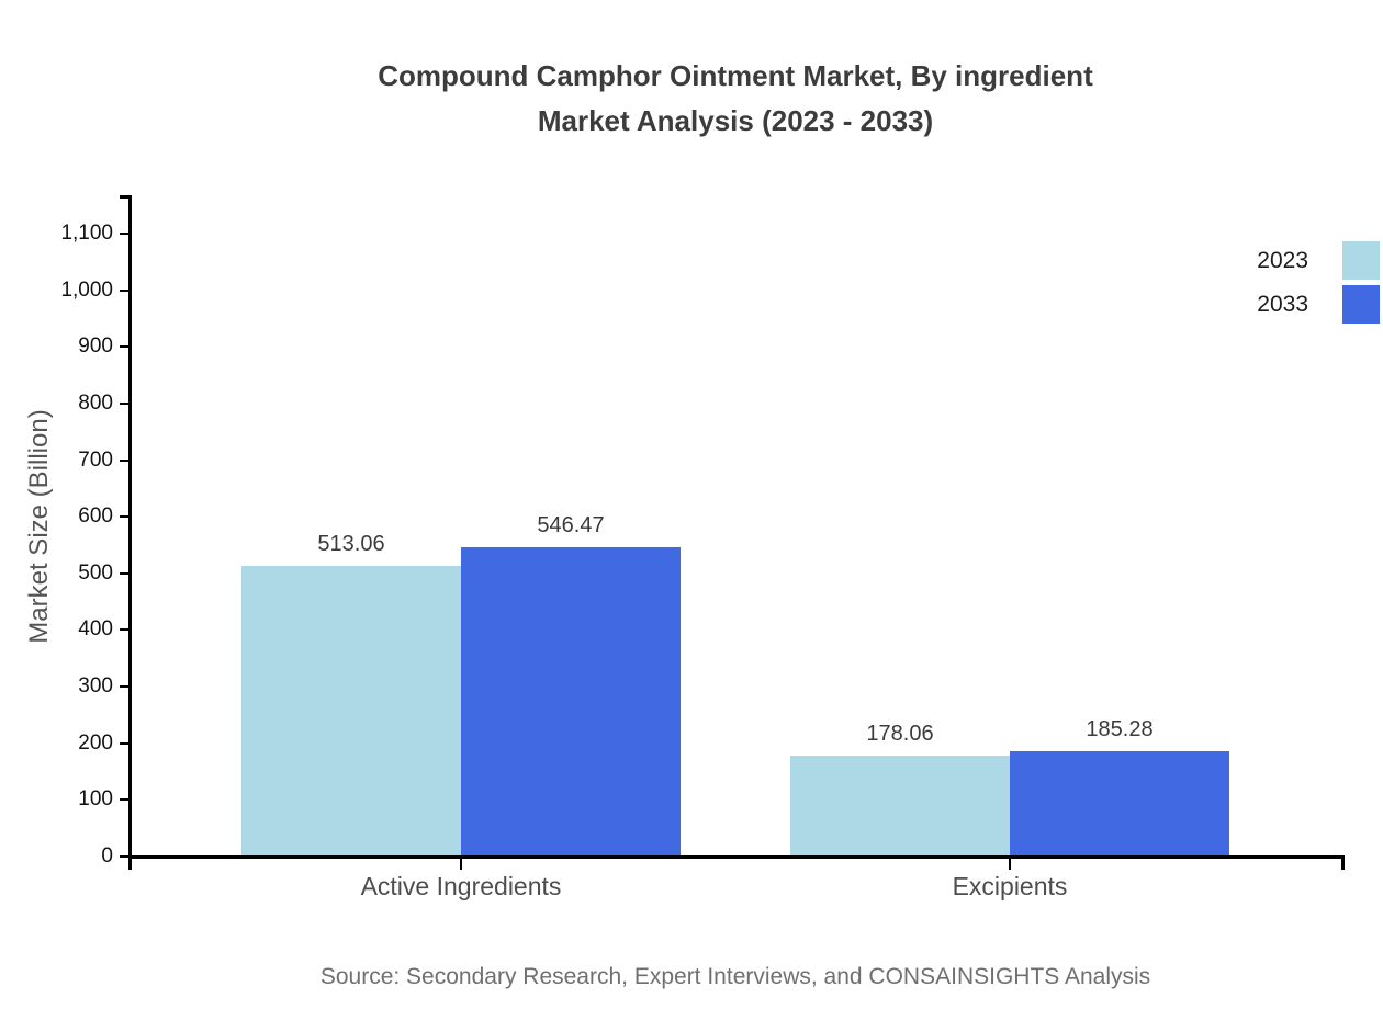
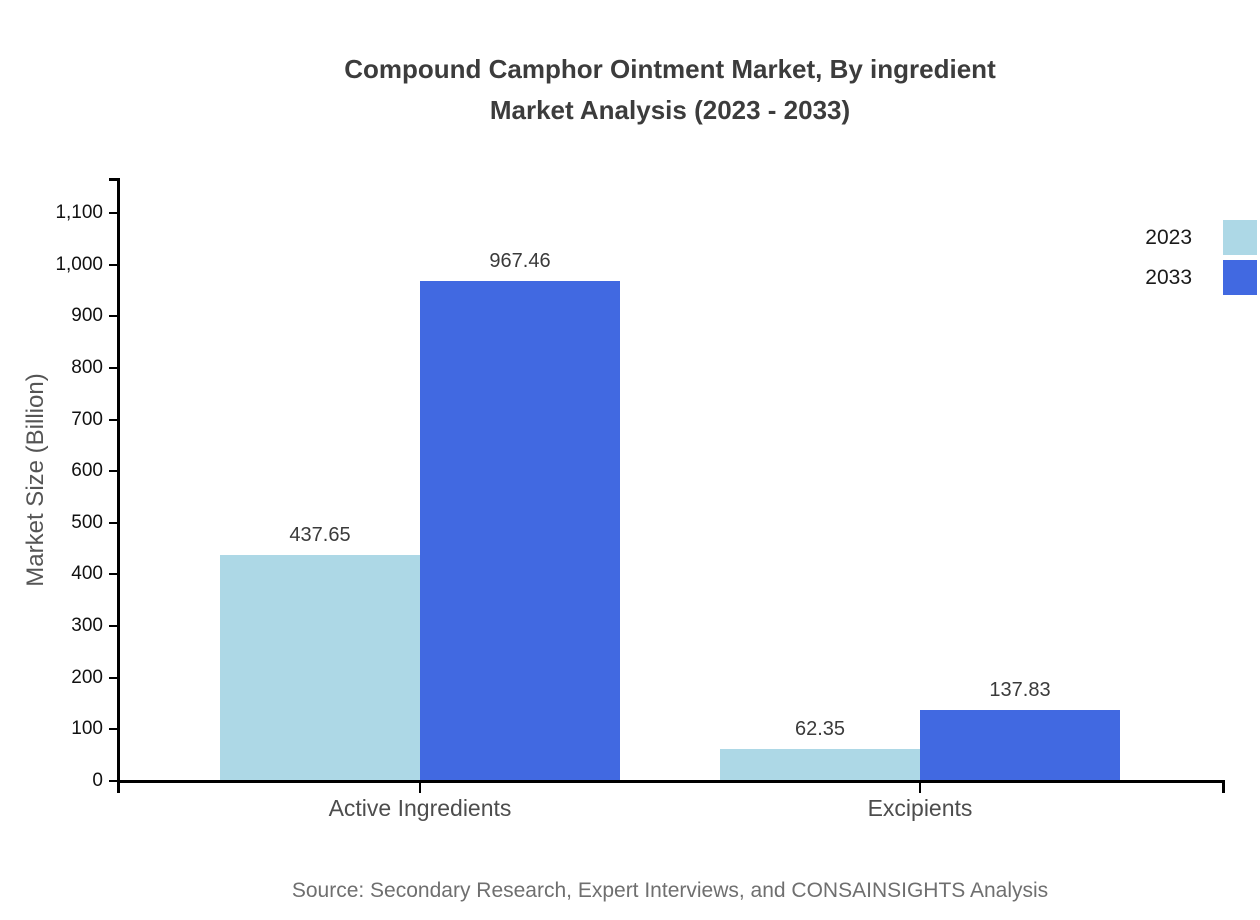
2023/Active Ingredients: 513.06 -> 437.65
2033/Active Ingredients: 546.47 -> 967.46
2023/Excipients: 178.06 -> 62.35
2033/Excipients: 185.28 -> 137.83
